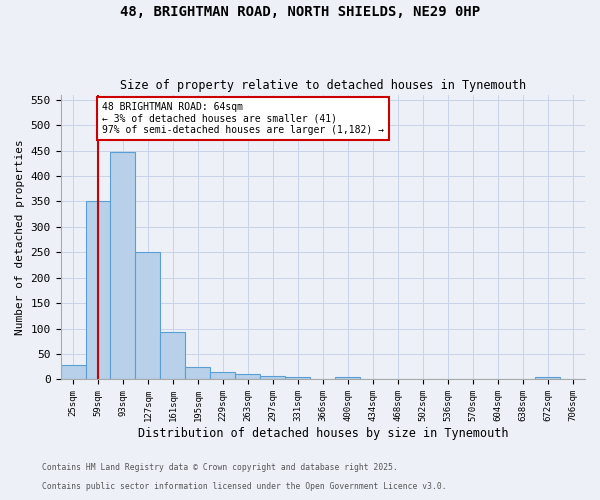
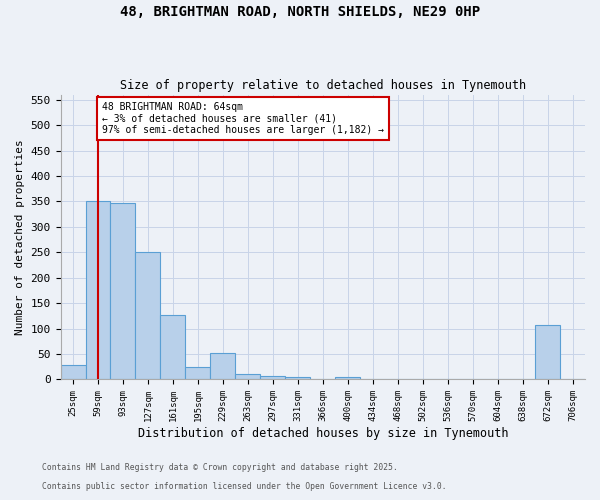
93sqm: 448 -> 346
161sqm: 93 -> 126
229sqm: 15 -> 52
672sqm: 4 -> 108
